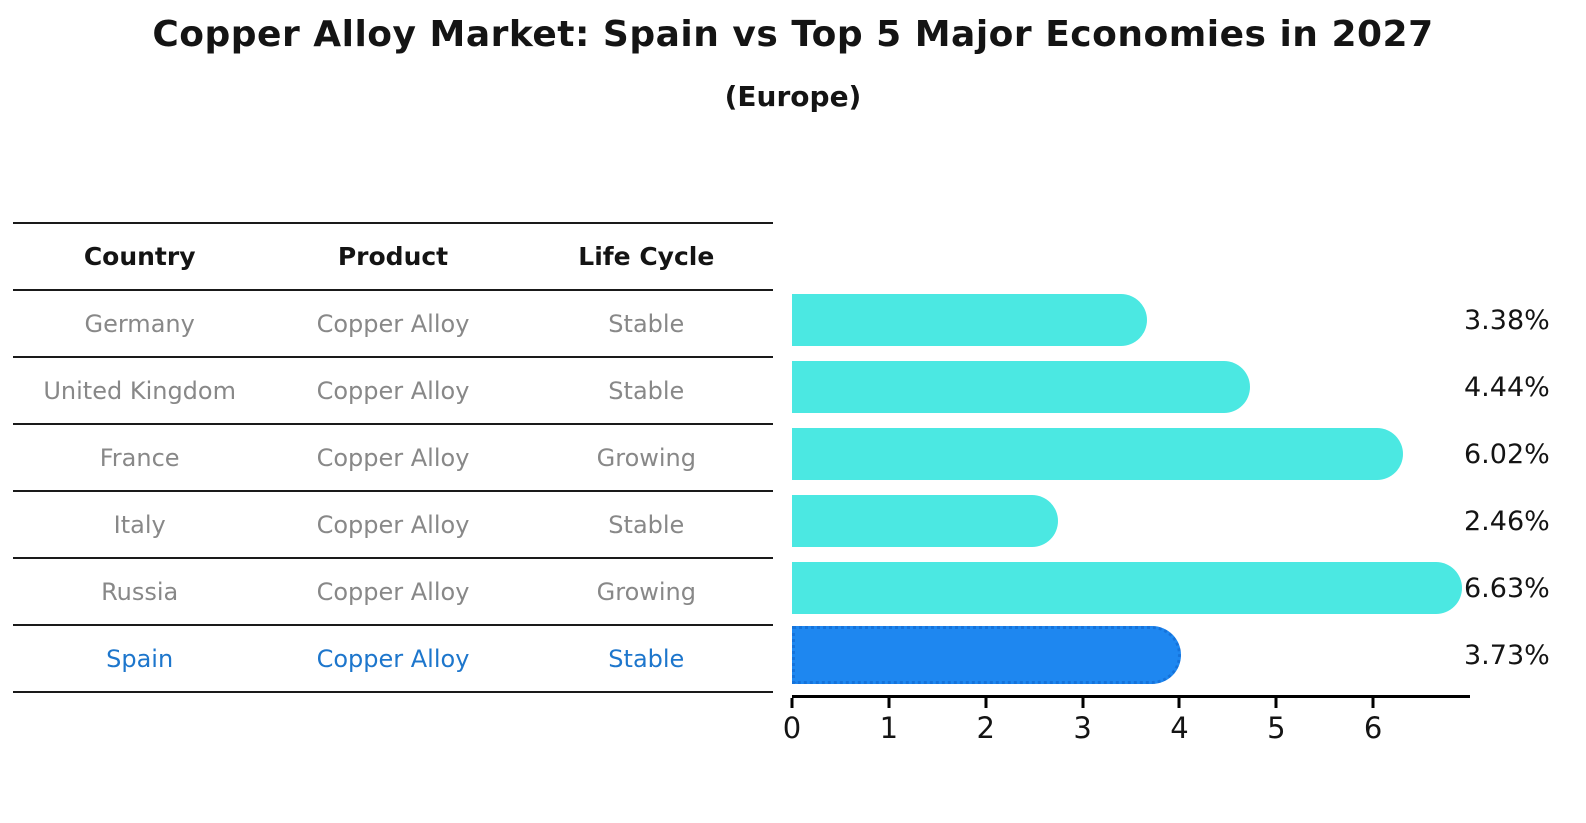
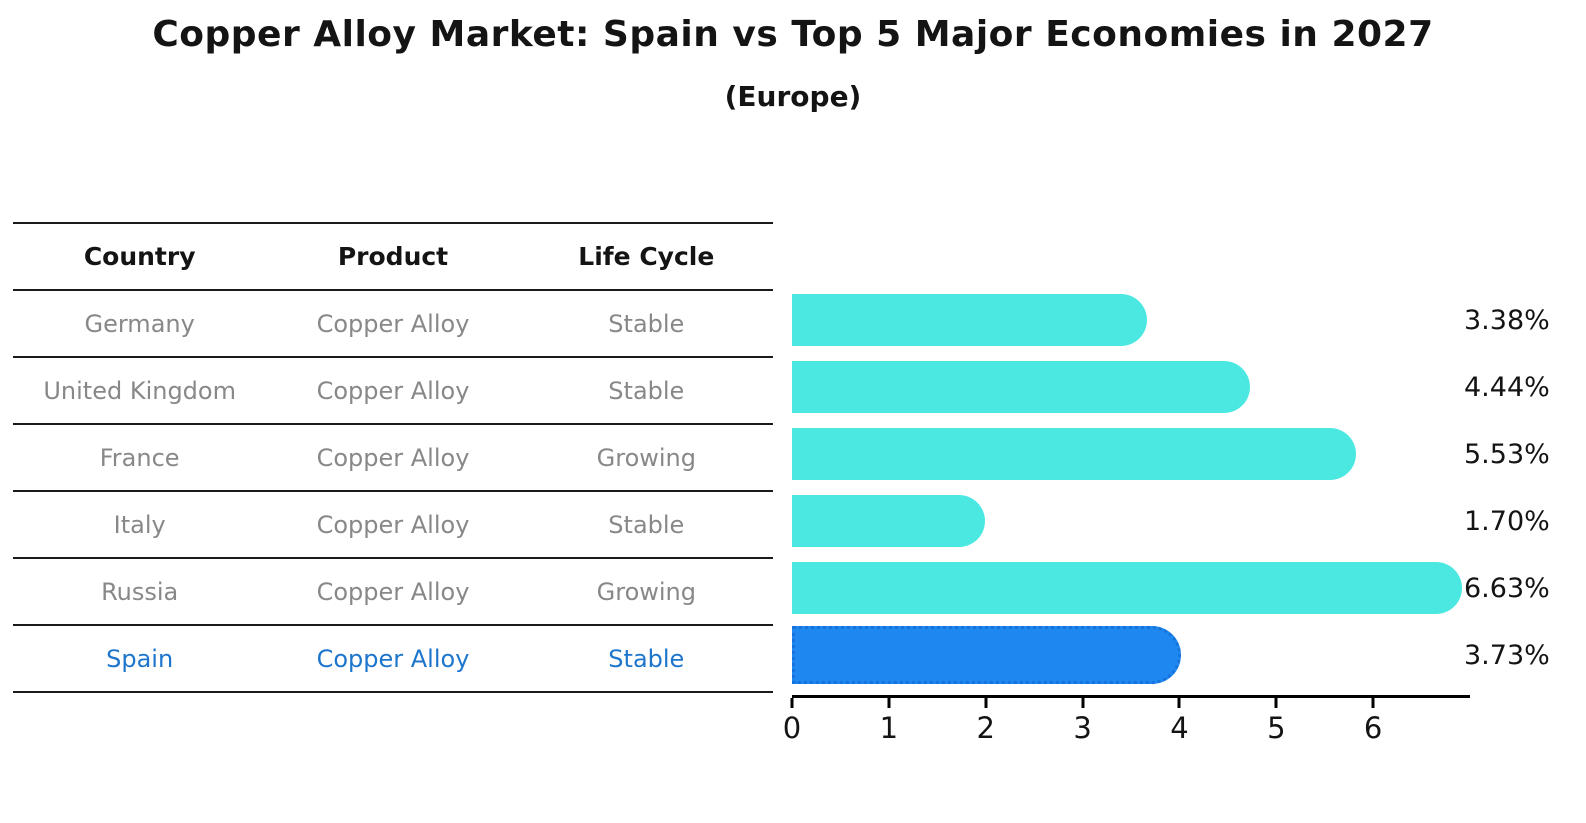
France: 6.02% -> 5.53%
Italy: 2.46% -> 1.70%
